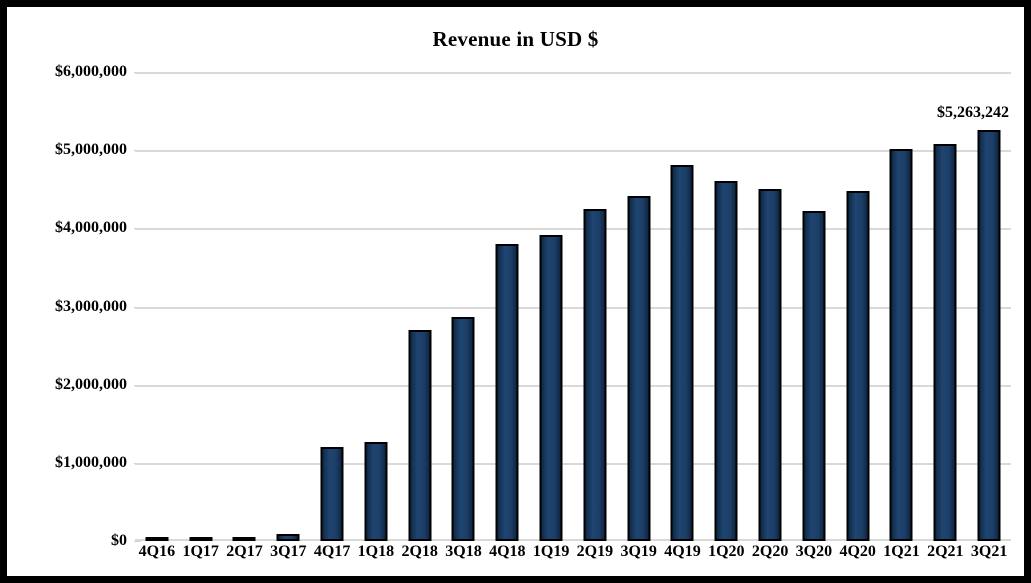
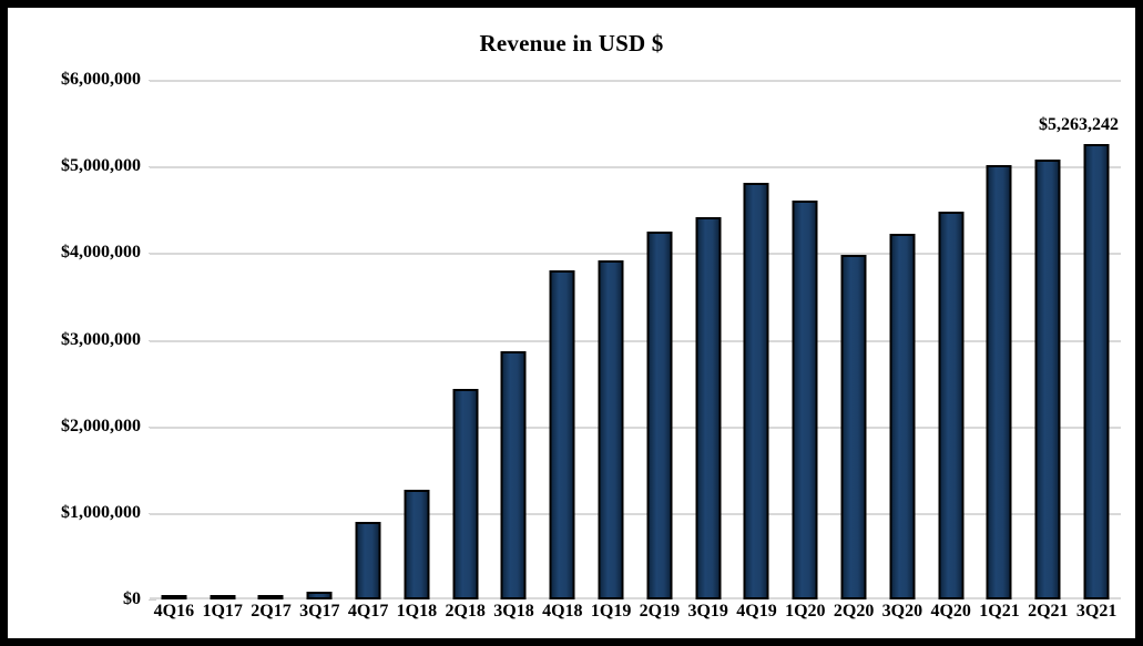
4Q17: $1200000 -> $900000
2Q18: $2700000 -> $2400000
2Q20: $4500000 -> $4000000
